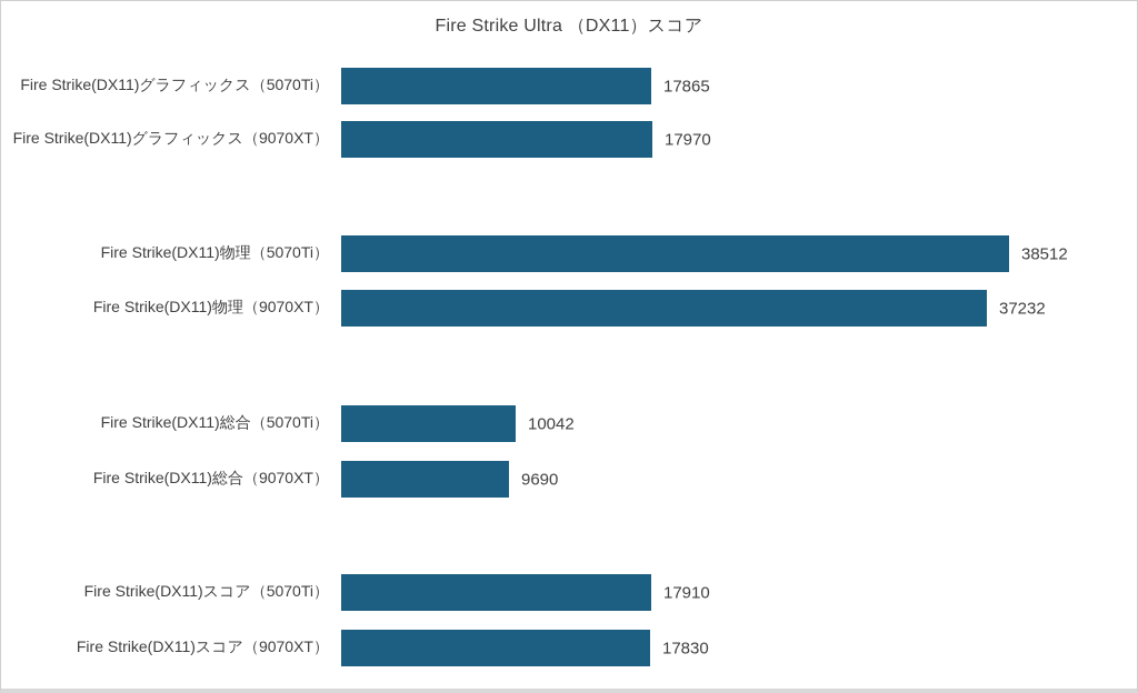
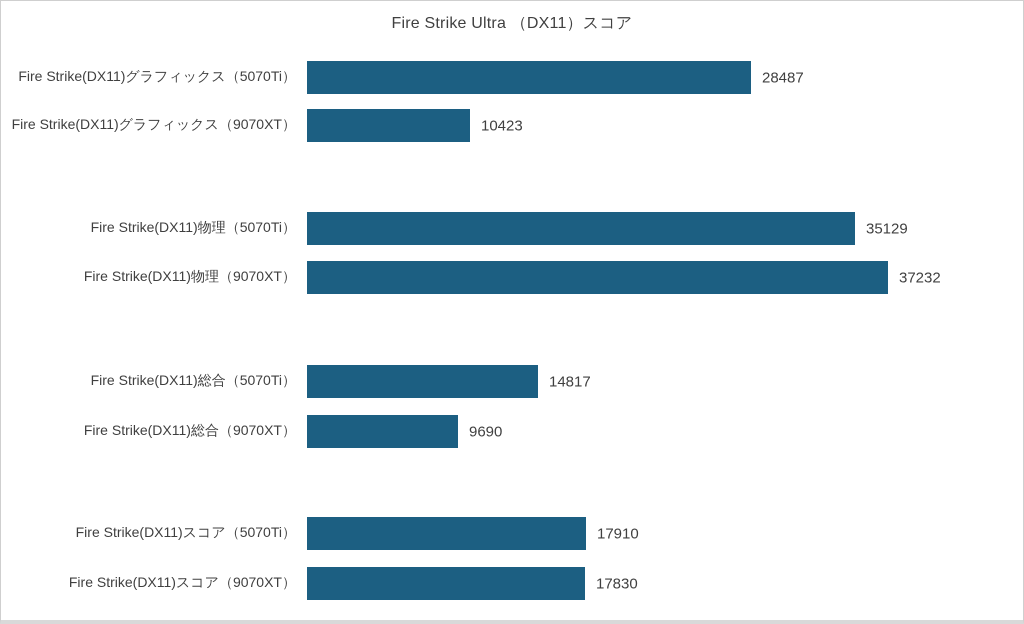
Fire Strike(DX11)グラフィックス（5070Ti）: 17865 -> 28487
Fire Strike(DX11)グラフィックス（9070XT）: 17970 -> 10423
Fire Strike(DX11)物理（5070Ti）: 38512 -> 35129
Fire Strike(DX11)総合（5070Ti）: 10042 -> 14817
